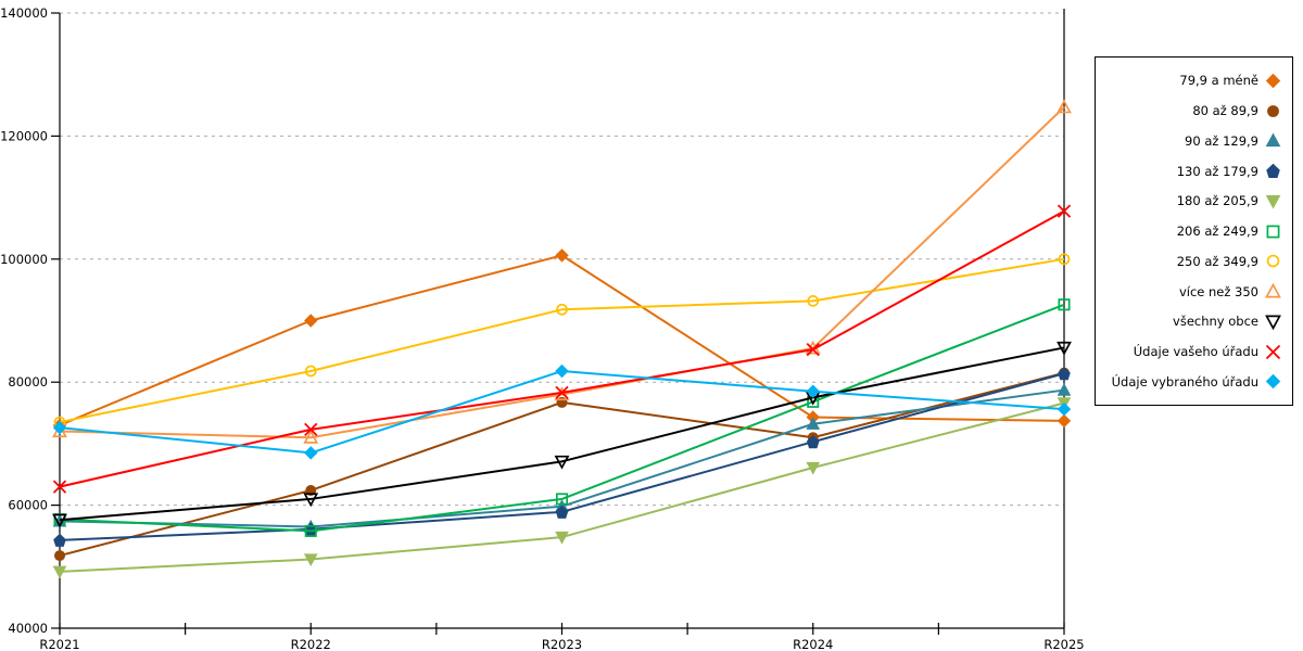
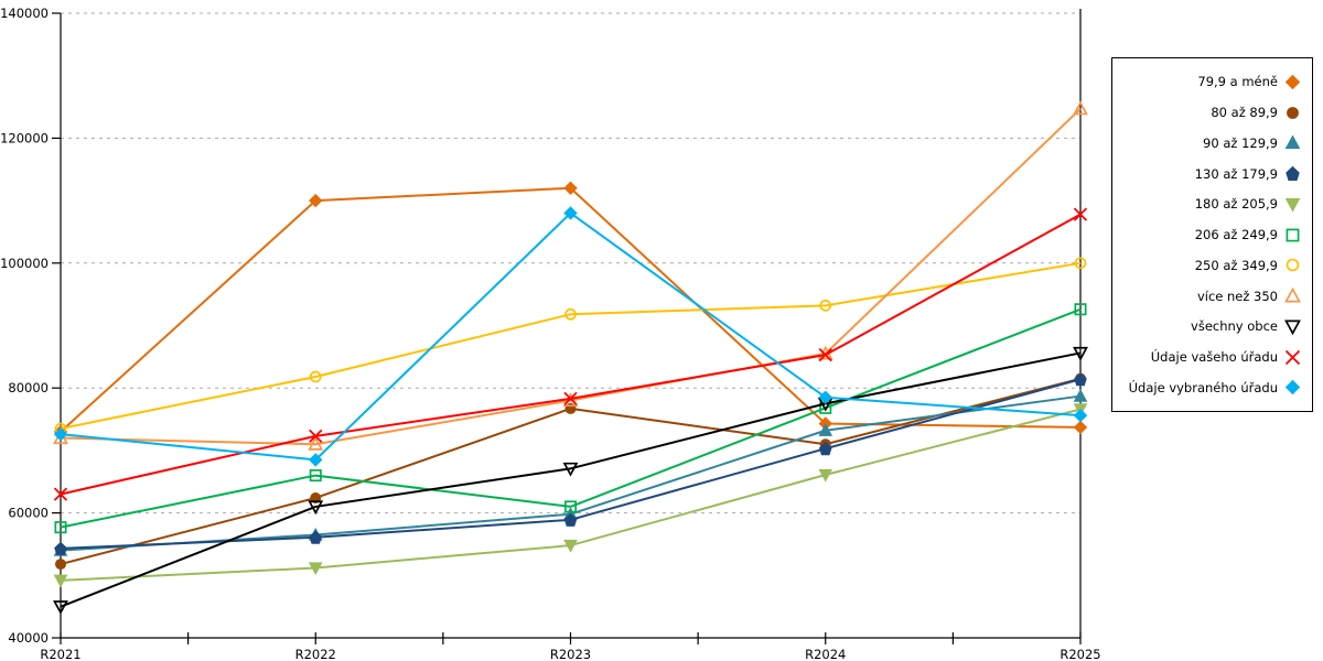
90 až 129,9/R2021: 57000 -> 54000
všechny obce/R2021: 58000 -> 45000
79,9 a méně/R2022: 90000 -> 110000
206 až 249,9/R2022: 56000 -> 66000
79,9 a méně/R2023: 101000 -> 112000
Údaje vybraného úřadu/R2023: 82000 -> 108000
